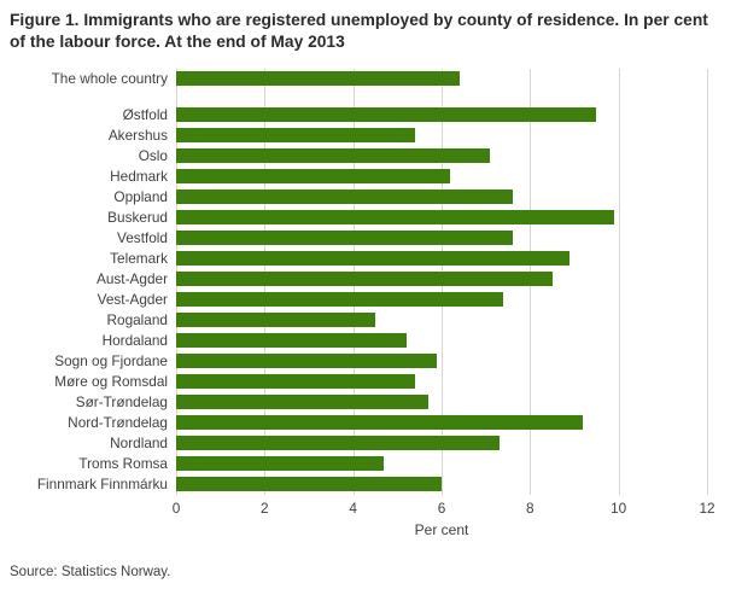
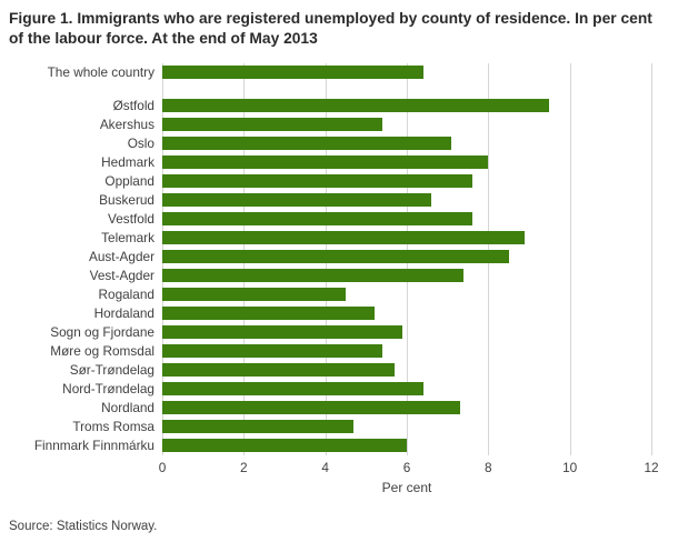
Hedmark: 6.2 -> 8.0
Buskerud: 9.9 -> 6.6
Nord-Trøndelag: 9.2 -> 6.4
